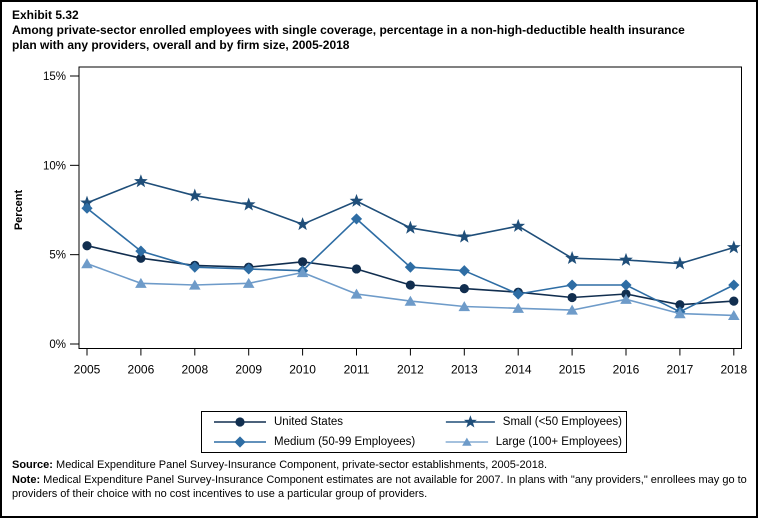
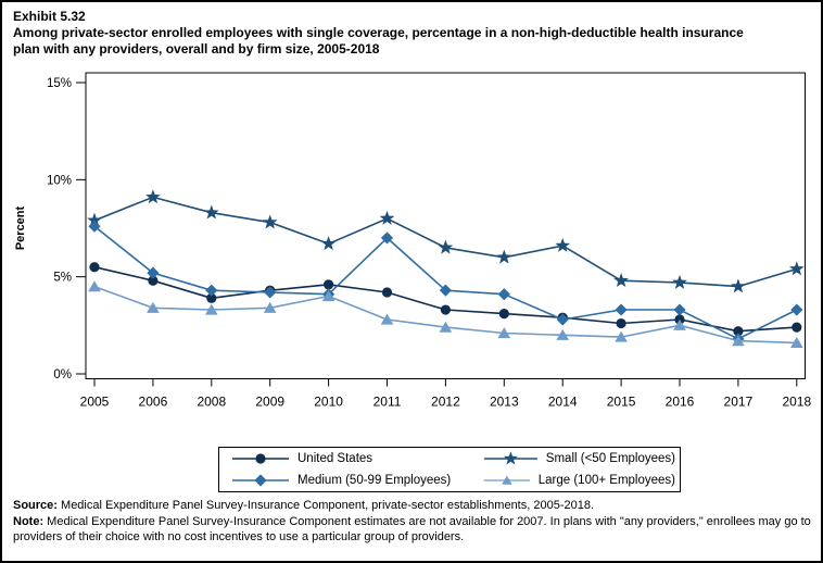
United States/2008: 4.4% -> 3.9%
